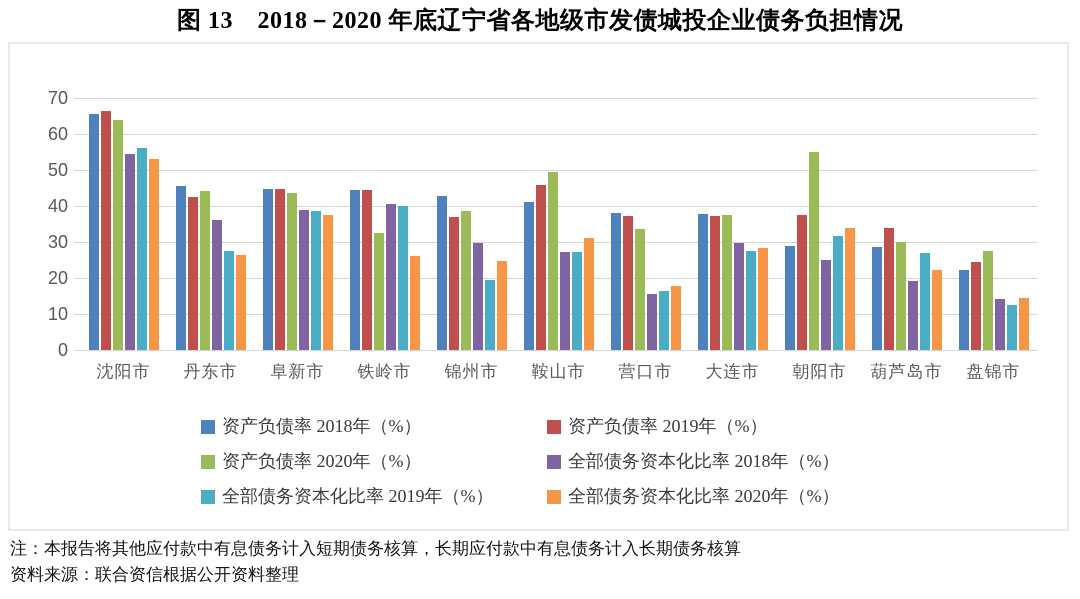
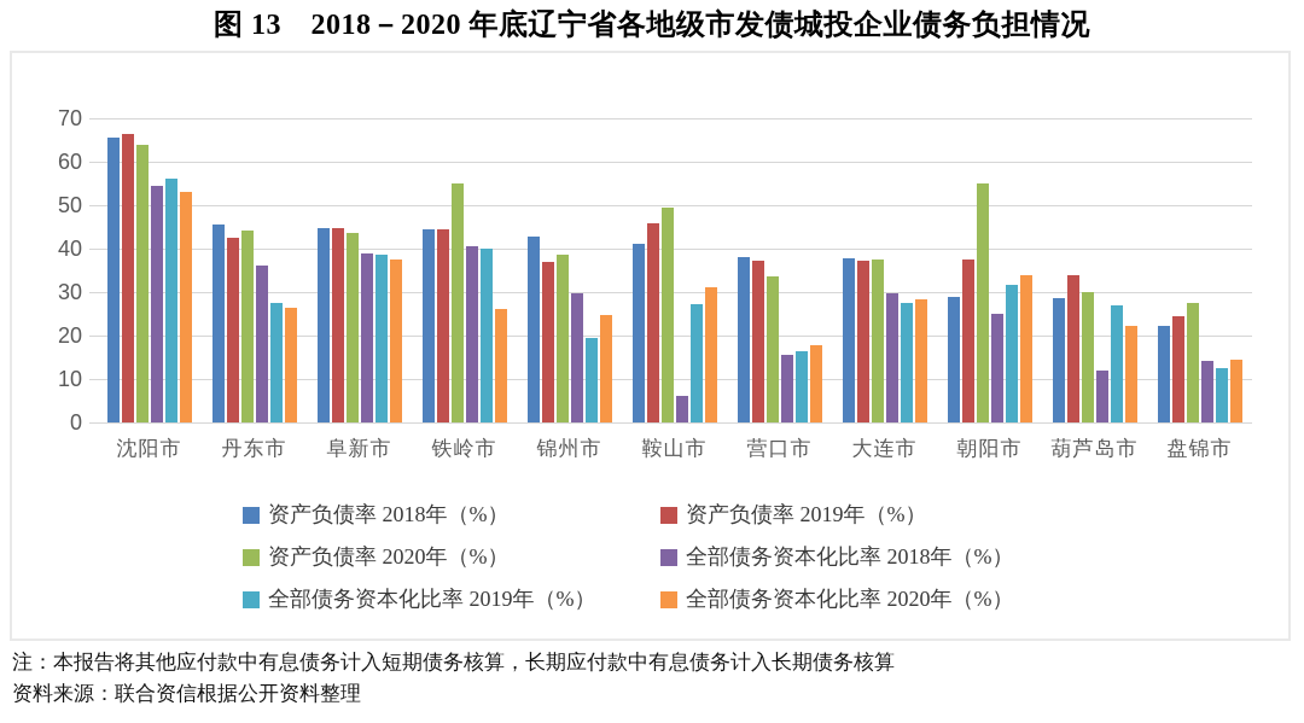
资产负债率 2020年（%）/铁岭市: 33 -> 55
全部债务资本化比率 2018年（%）/鞍山市: 27 -> 6
全部债务资本化比率 2018年（%）/葫芦岛市: 19 -> 12
